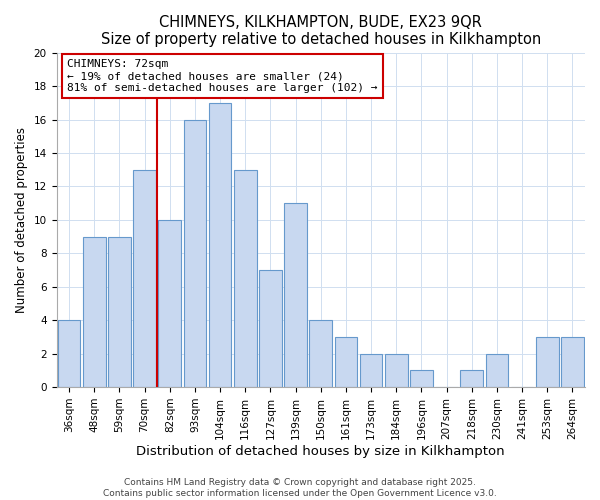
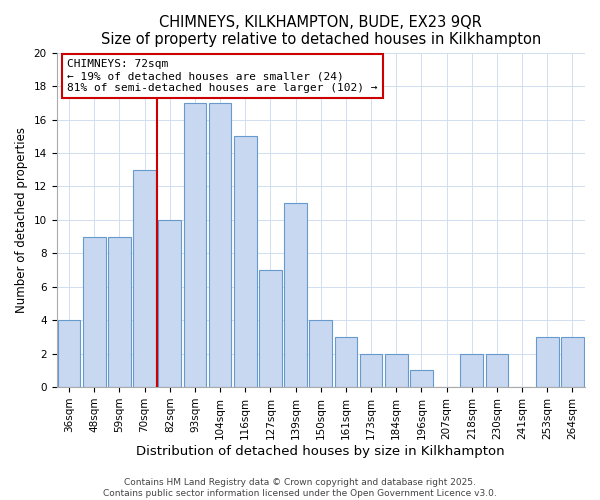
93sqm: 16 -> 17
116sqm: 13 -> 15
218sqm: 1 -> 2
